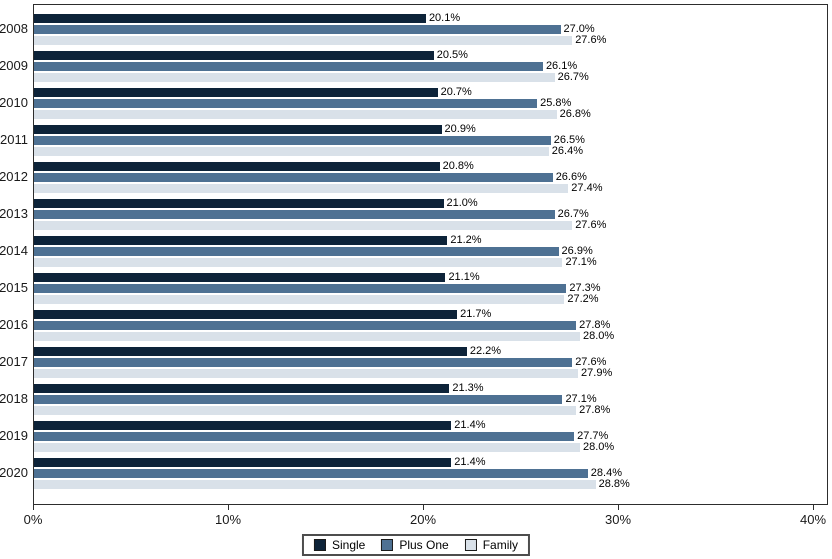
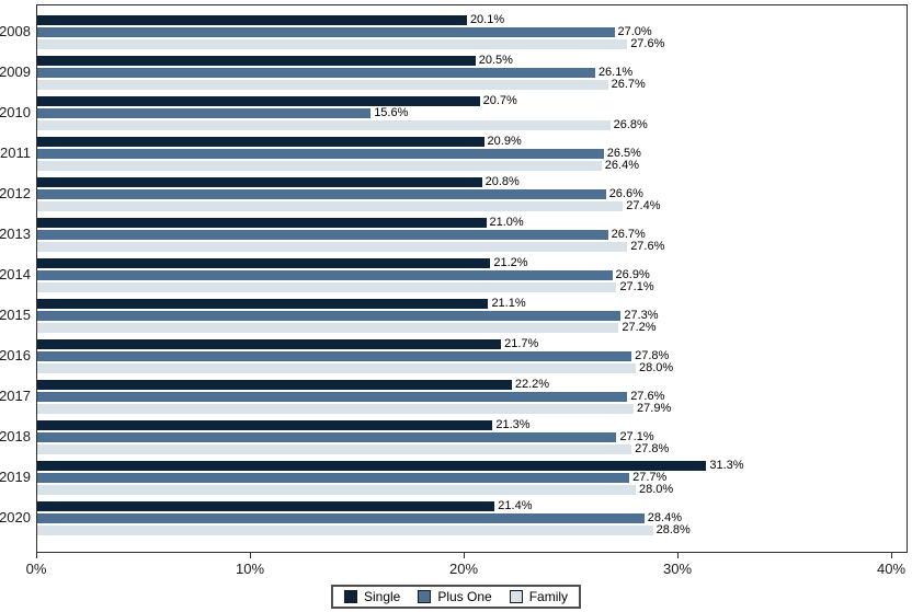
Plus One/2010: 25.8% -> 15.6%
Single/2019: 21.4% -> 31.3%
